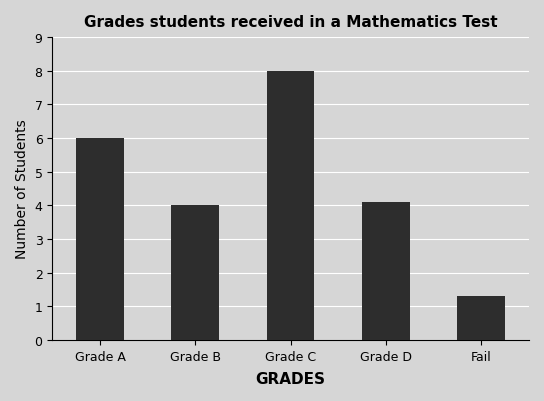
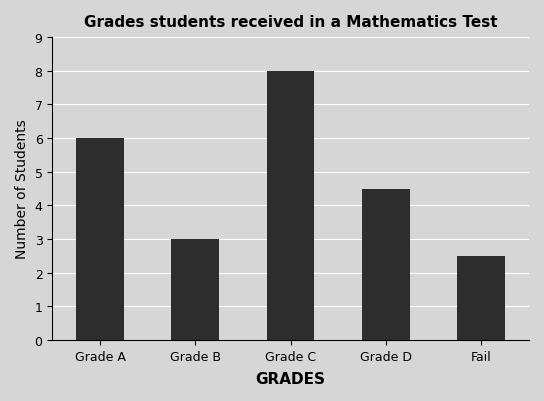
Grade B: 4.0 -> 3.0
Grade D: 4.1 -> 4.5
Fail: 1.3 -> 2.5
